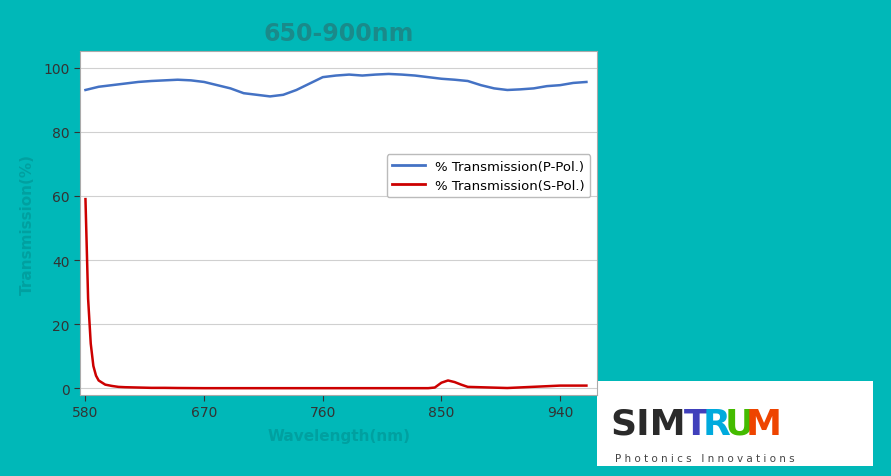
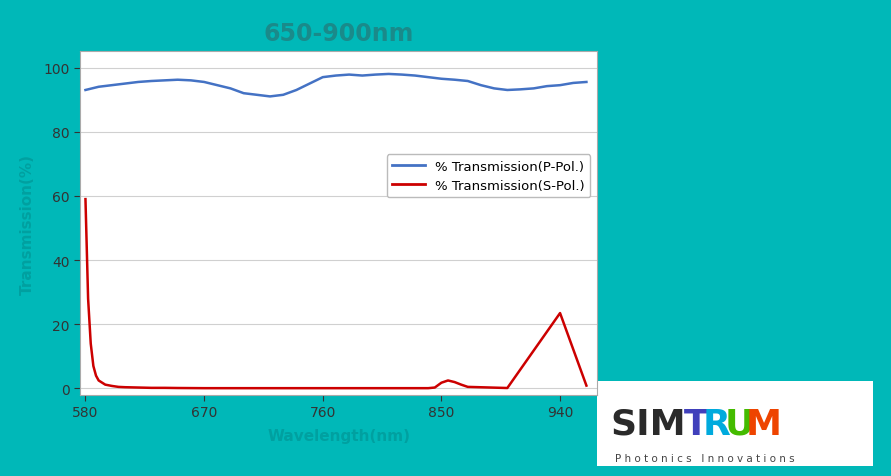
% Transmission(S-Pol.)/940: 0.9 -> 23.5
